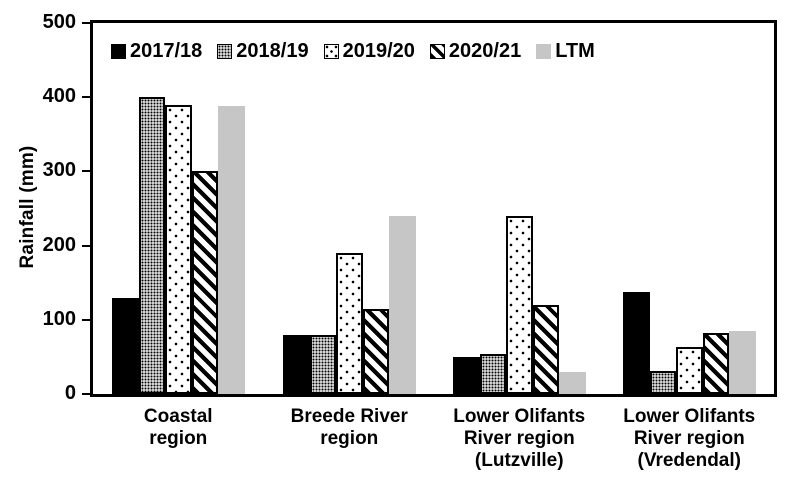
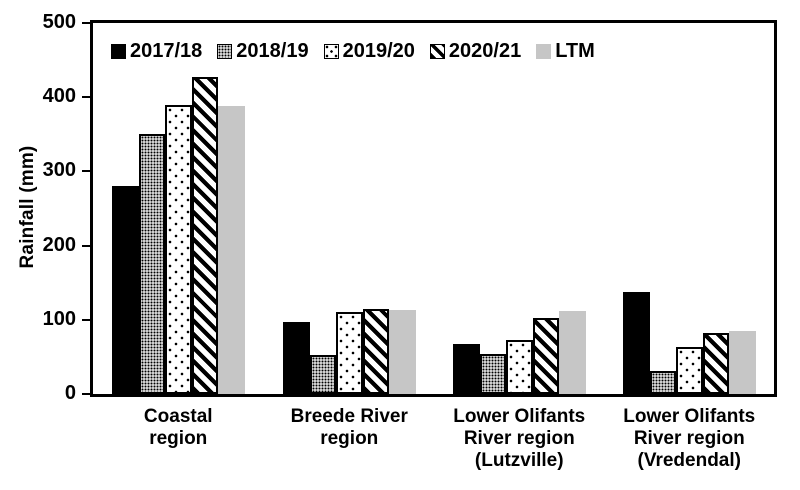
2017/18/Coastal region: 130 -> 280
2018/19/Coastal region: 400 -> 350
2020/21/Coastal region: 300 -> 430
2017/18/Breede River region: 80 -> 100
2018/19/Breede River region: 80 -> 50
2019/20/Breede River region: 190 -> 110
LTM/Breede River region: 240 -> 110
2017/18/Lower Olifants River region (Lutzville): 50 -> 70
2019/20/Lower Olifants River region (Lutzville): 240 -> 70
2020/21/Lower Olifants River region (Lutzville): 120 -> 100
LTM/Lower Olifants River region (Lutzville): 30 -> 110
